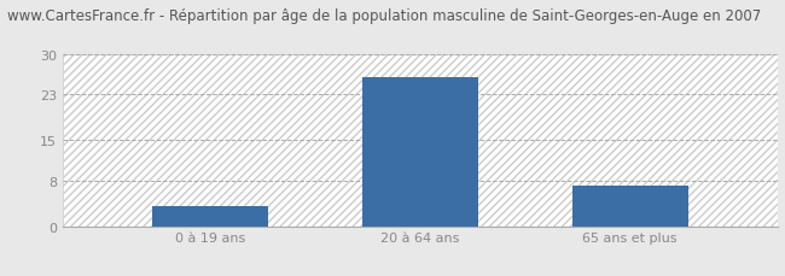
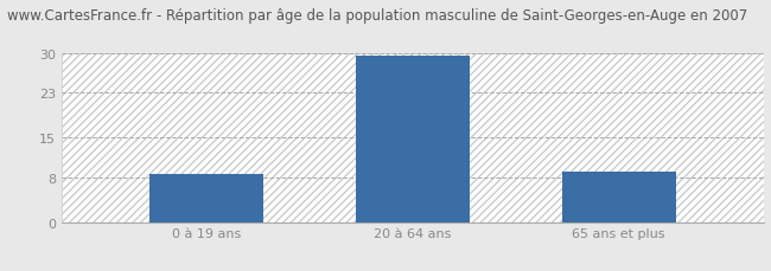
0 à 19 ans: 3.5 -> 8.5
20 à 64 ans: 26.0 -> 29.5
65 ans et plus: 7.0 -> 9.0
